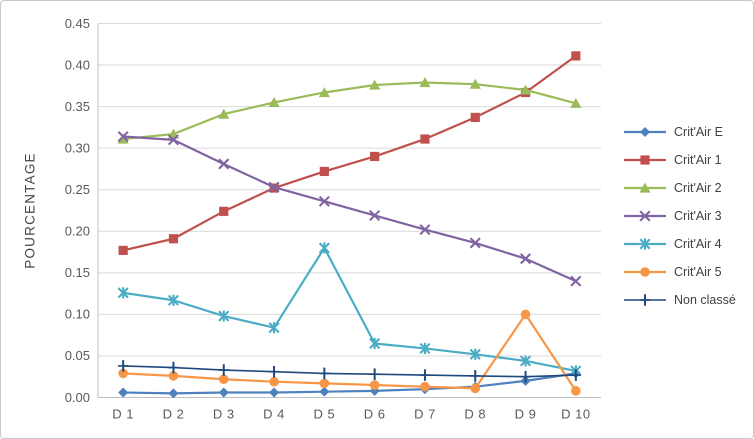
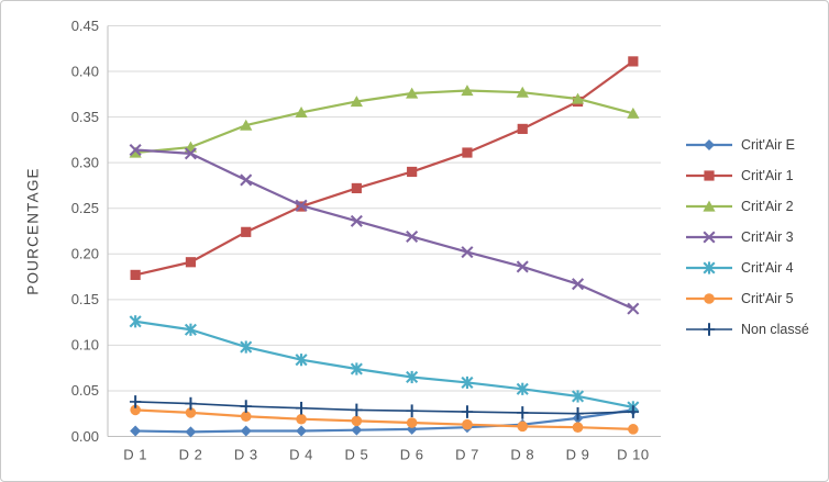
Crit'Air 4/D 5: 0.18 -> 0.07
Crit'Air 5/D 9: 0.10 -> 0.01
